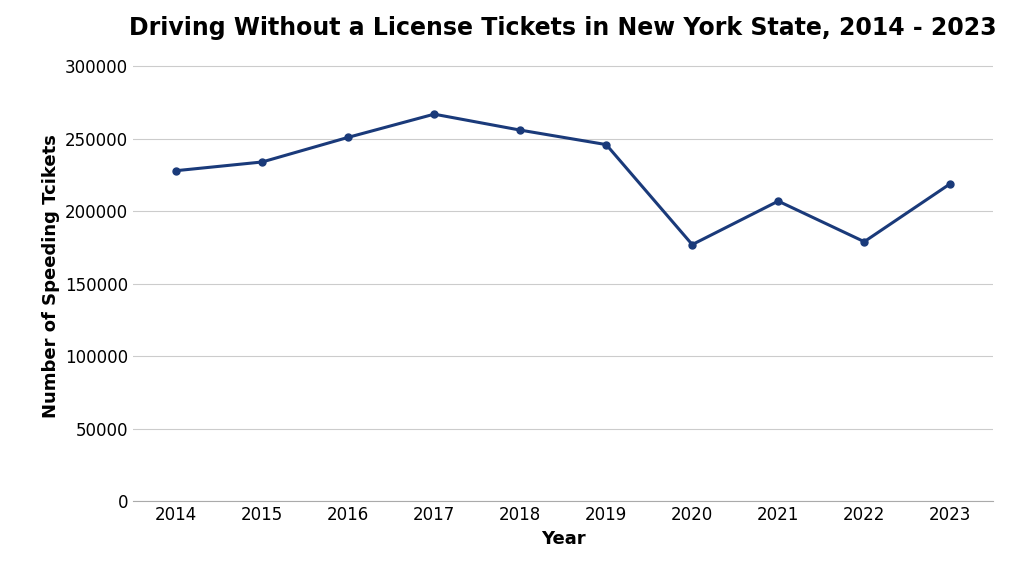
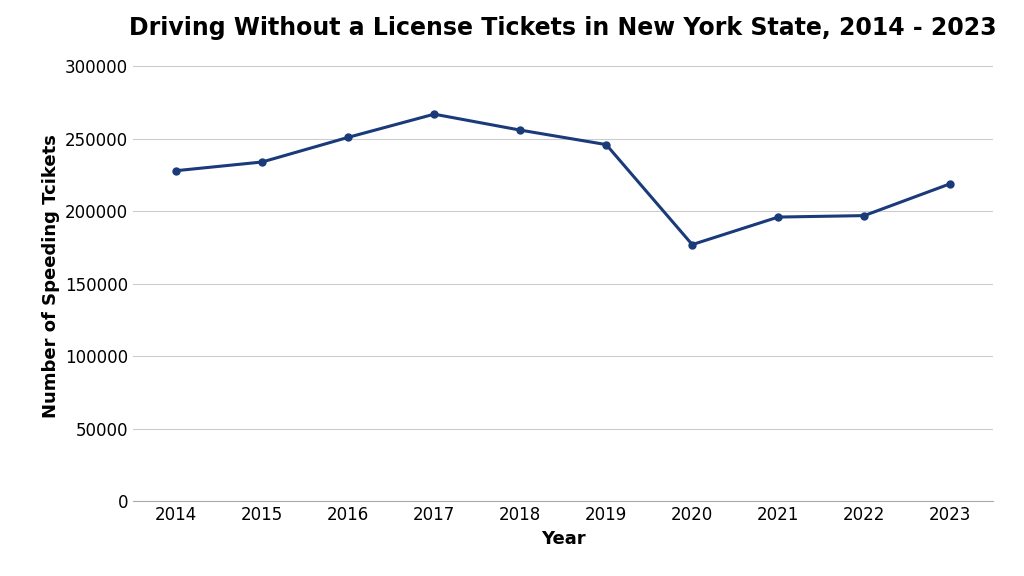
2021: 207000 -> 196000
2022: 179000 -> 197000
